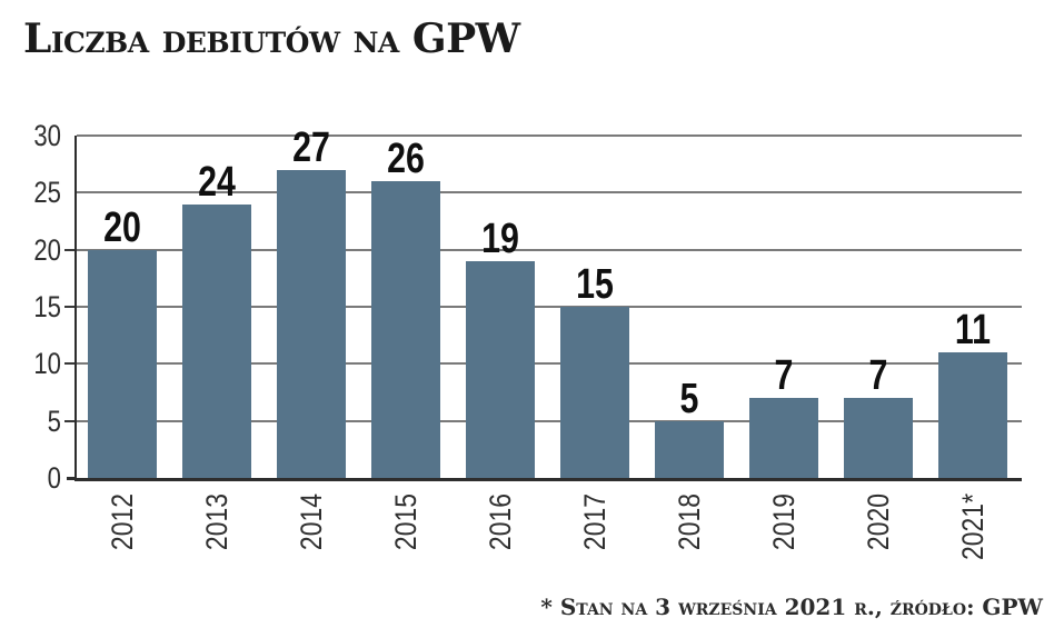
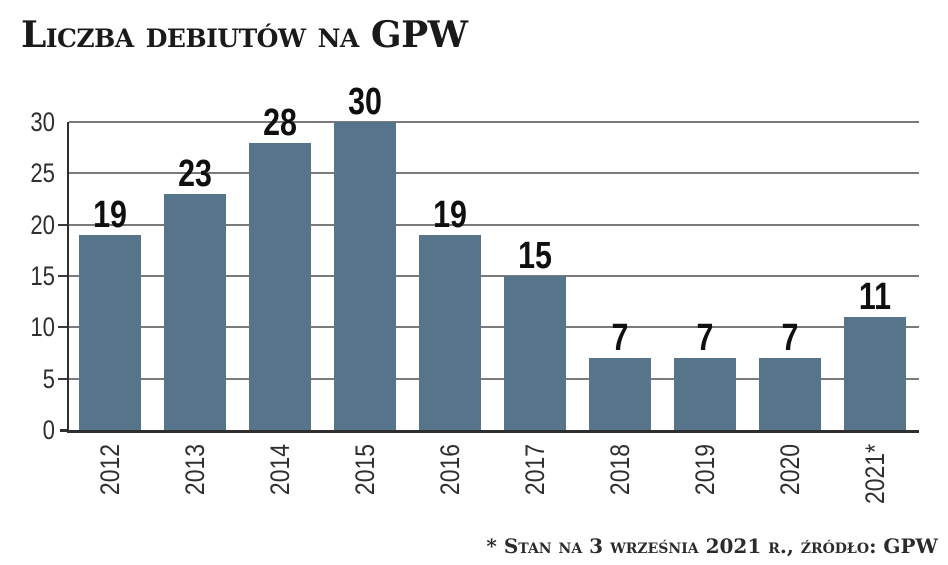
2012: 20 -> 19
2013: 24 -> 23
2014: 27 -> 28
2015: 26 -> 30
2018: 5 -> 7
